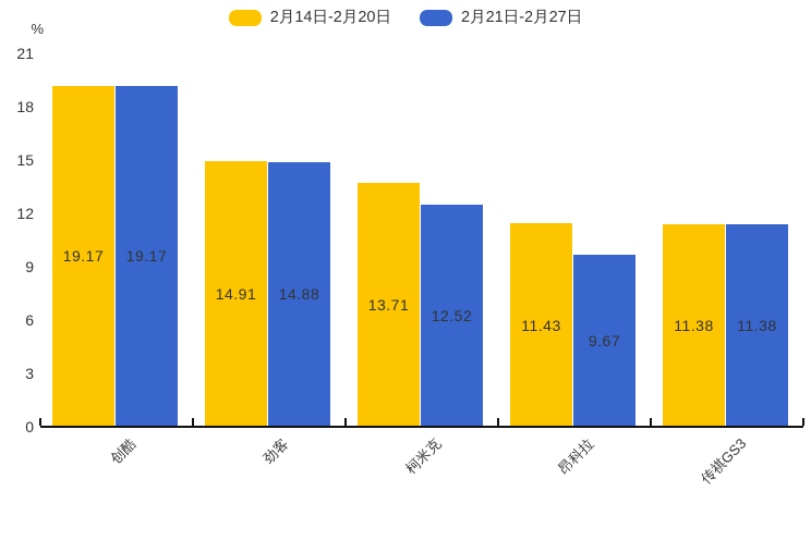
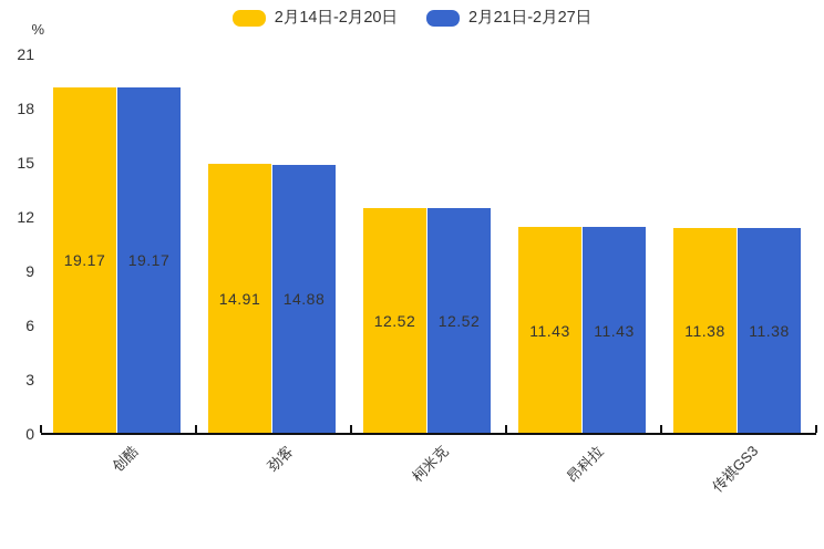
2月14日-2月20日/柯米克: 13.71 -> 12.52
2月21日-2月27日/昂科拉: 9.67 -> 11.43
